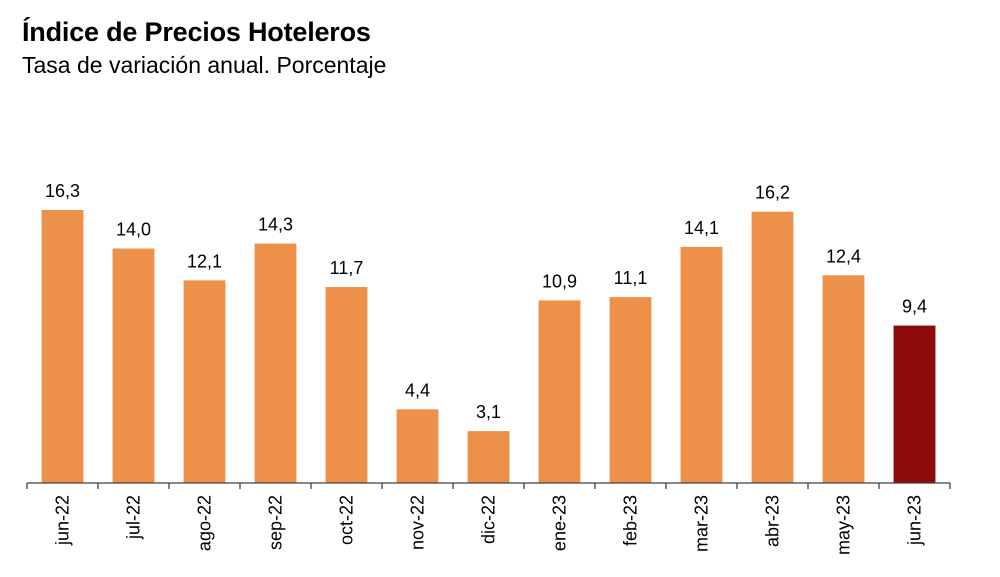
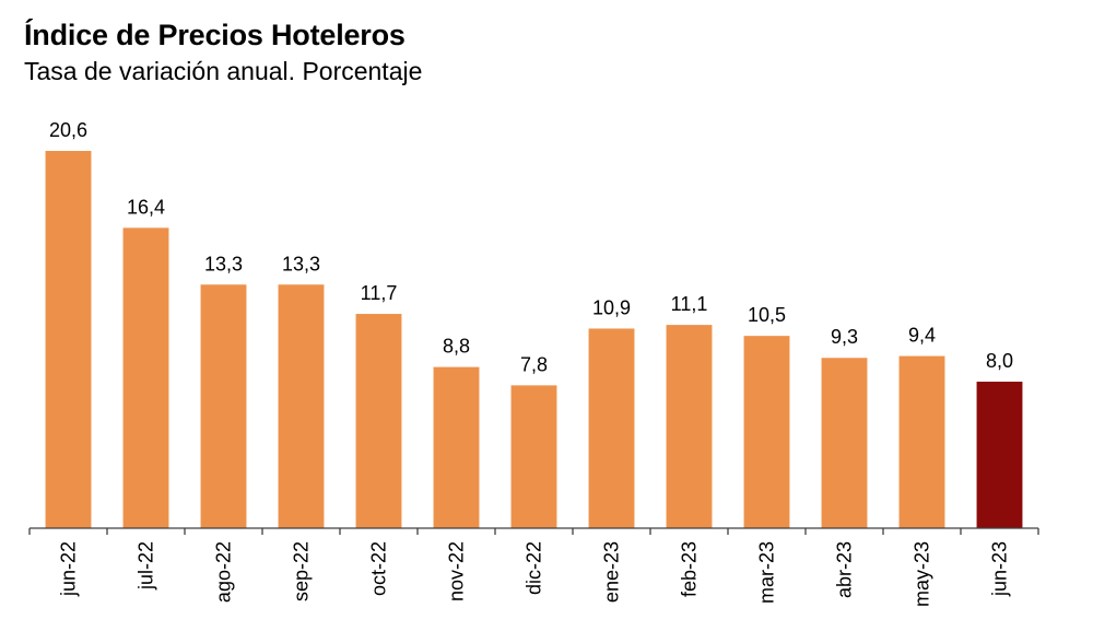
jun-22: 16,3 -> 20,6
jul-22: 14,0 -> 16,4
ago-22: 12,1 -> 13,3
sep-22: 14,3 -> 13,3
nov-22: 4,4 -> 8,8
dic-22: 3,1 -> 7,8
mar-23: 14,1 -> 10,5
abr-23: 16,2 -> 9,3
may-23: 12,4 -> 9,4
jun-23: 9,4 -> 8,0
